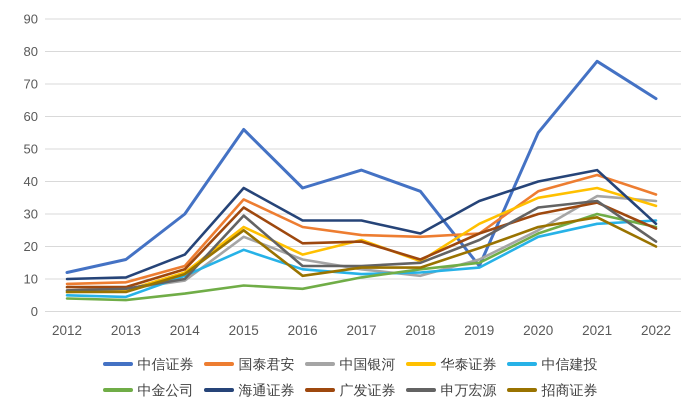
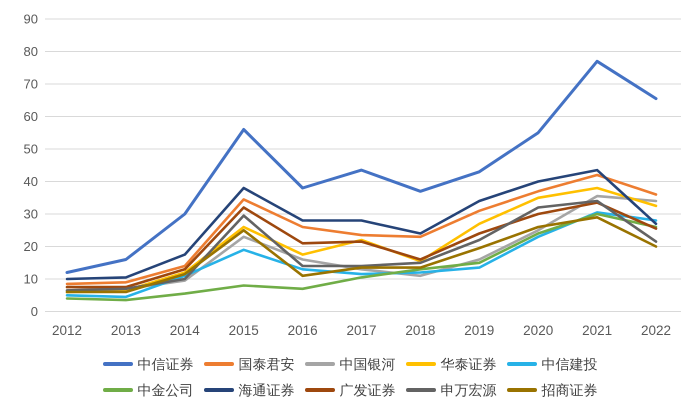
中信证券/2019: 14 -> 43
国泰君安/2019: 24 -> 31
中信建投/2021: 27 -> 30
